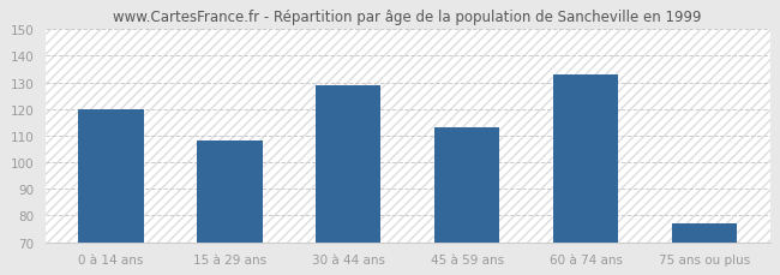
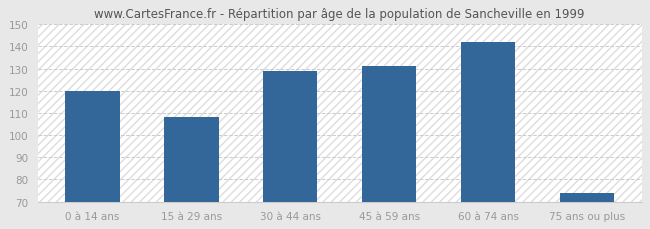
45 à 59 ans: 113 -> 131
60 à 74 ans: 133 -> 142
75 ans ou plus: 77 -> 74
